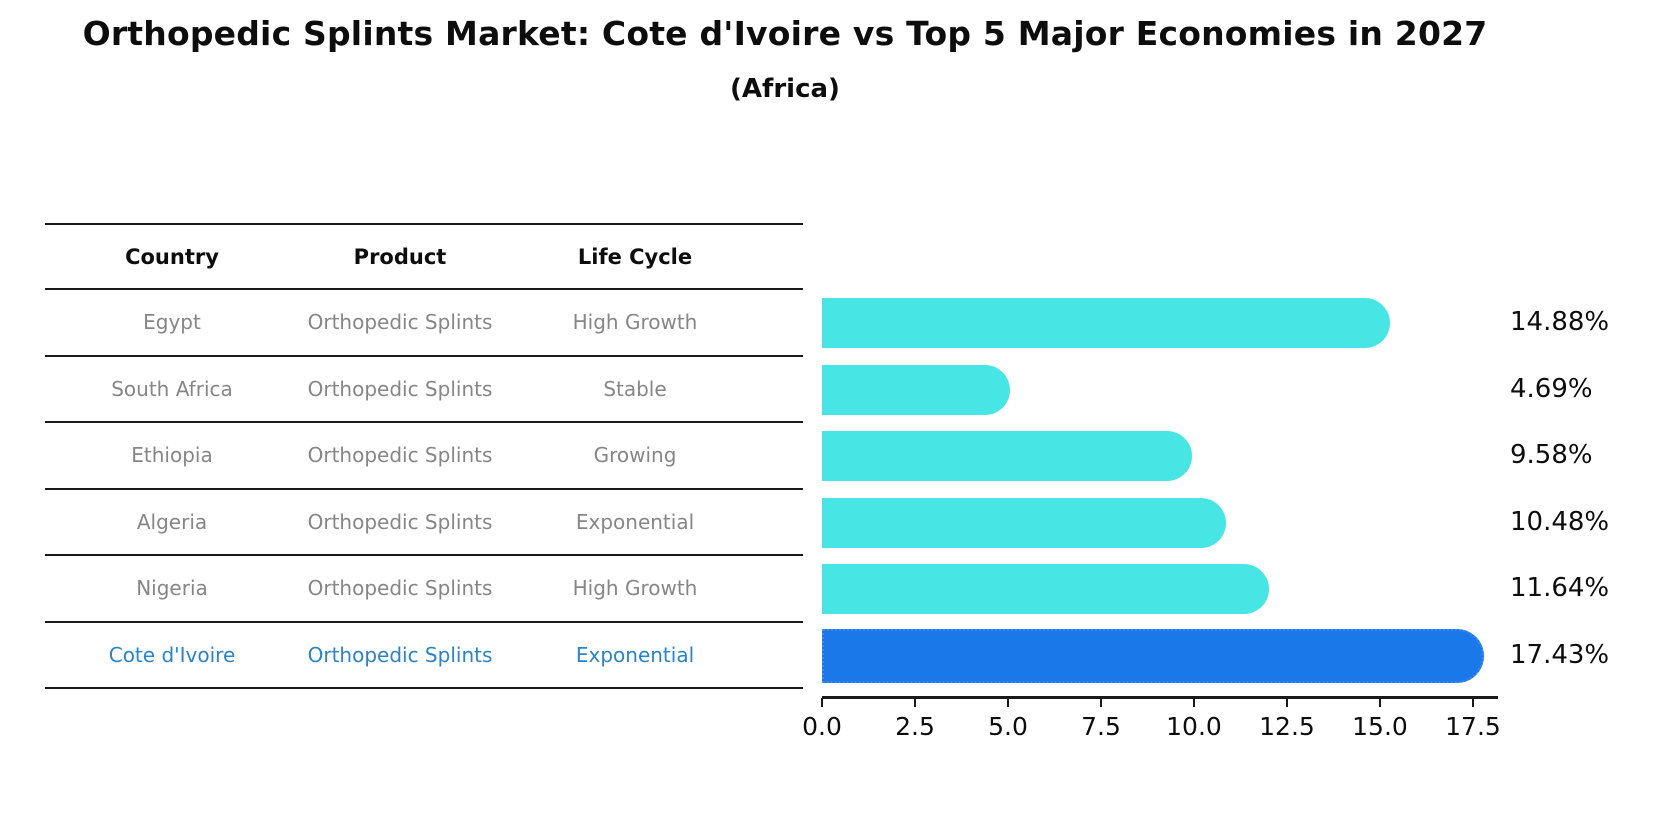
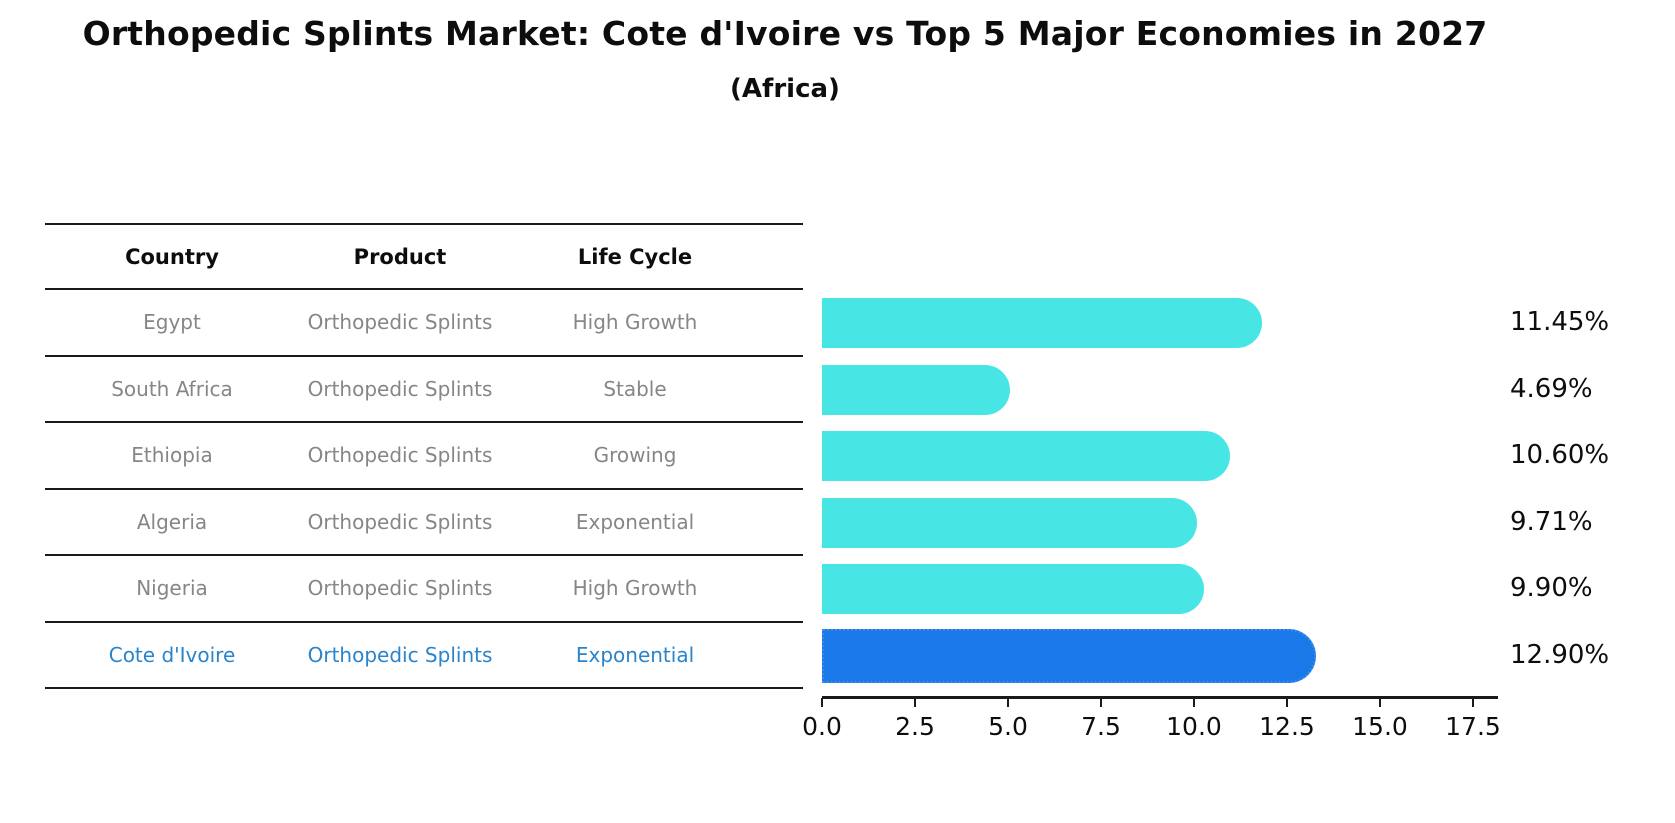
Egypt: 14.88% -> 11.45%
Ethiopia: 9.58% -> 10.60%
Algeria: 10.48% -> 9.71%
Nigeria: 11.64% -> 9.90%
Cote d'Ivoire: 17.43% -> 12.90%
